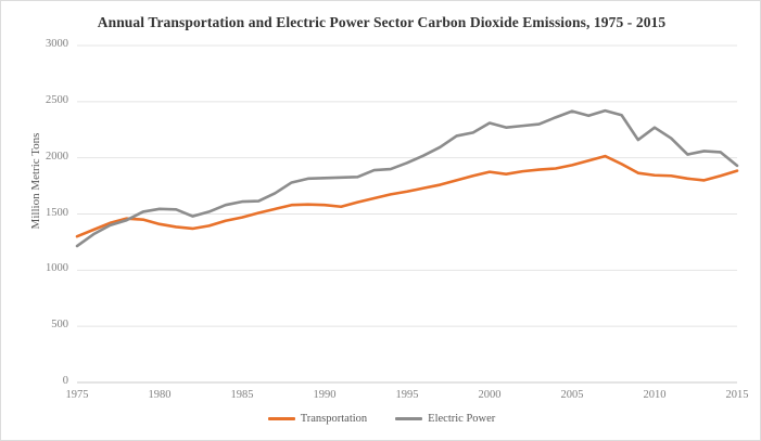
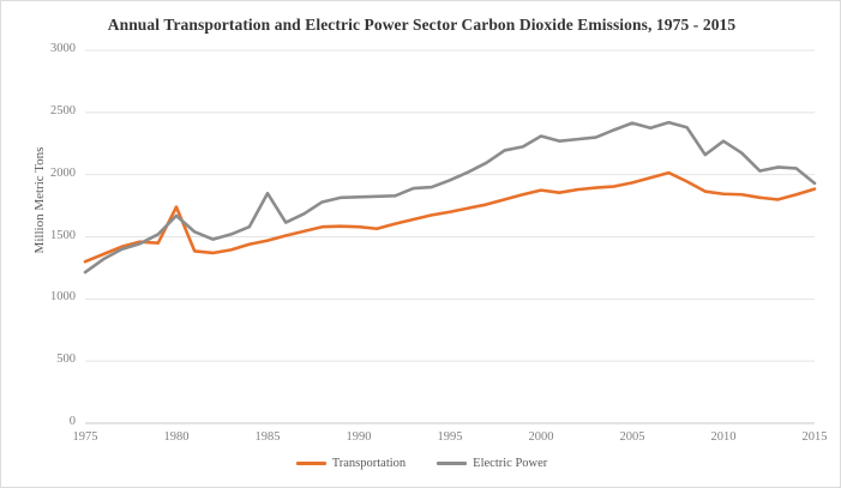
Transportation/1980: 1410 -> 1740
Electric Power/1980: 1540 -> 1670
Electric Power/1985: 1610 -> 1850
